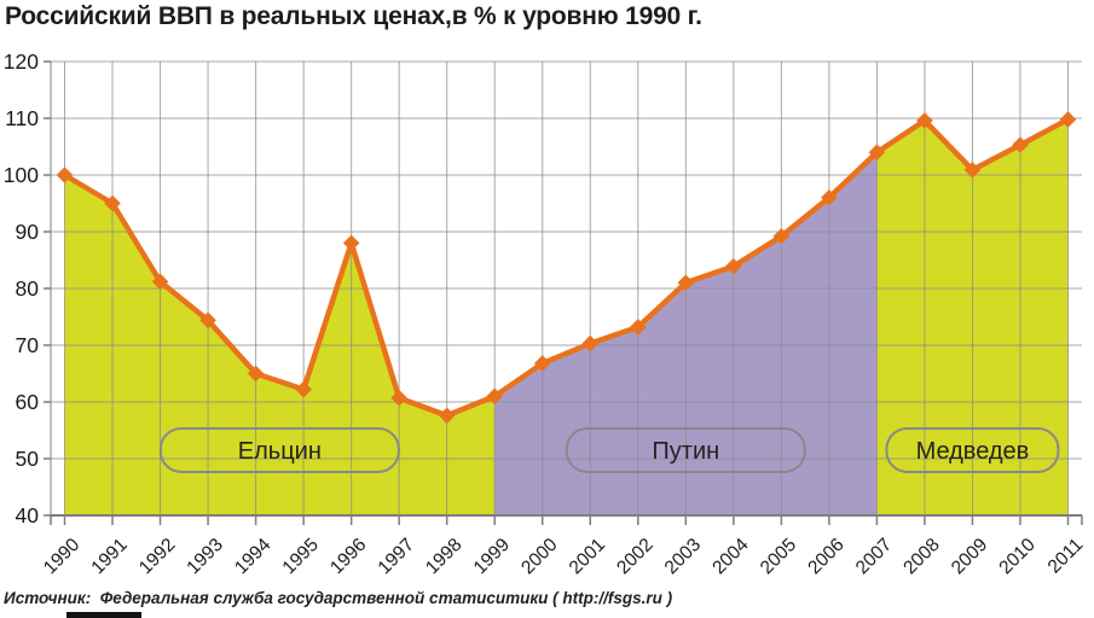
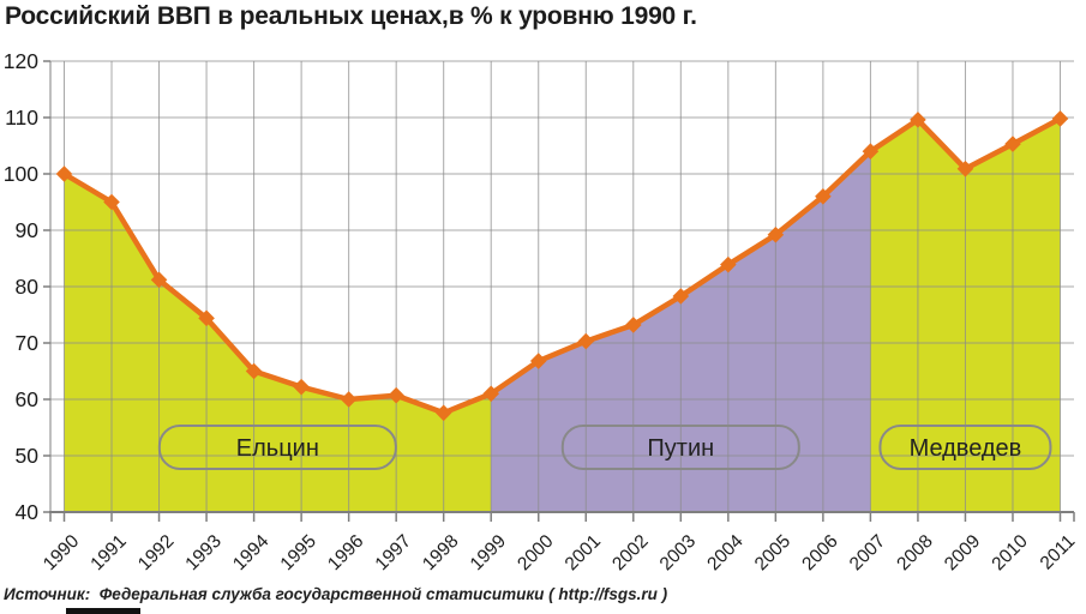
1996: 88 -> 60
2003: 81 -> 78
